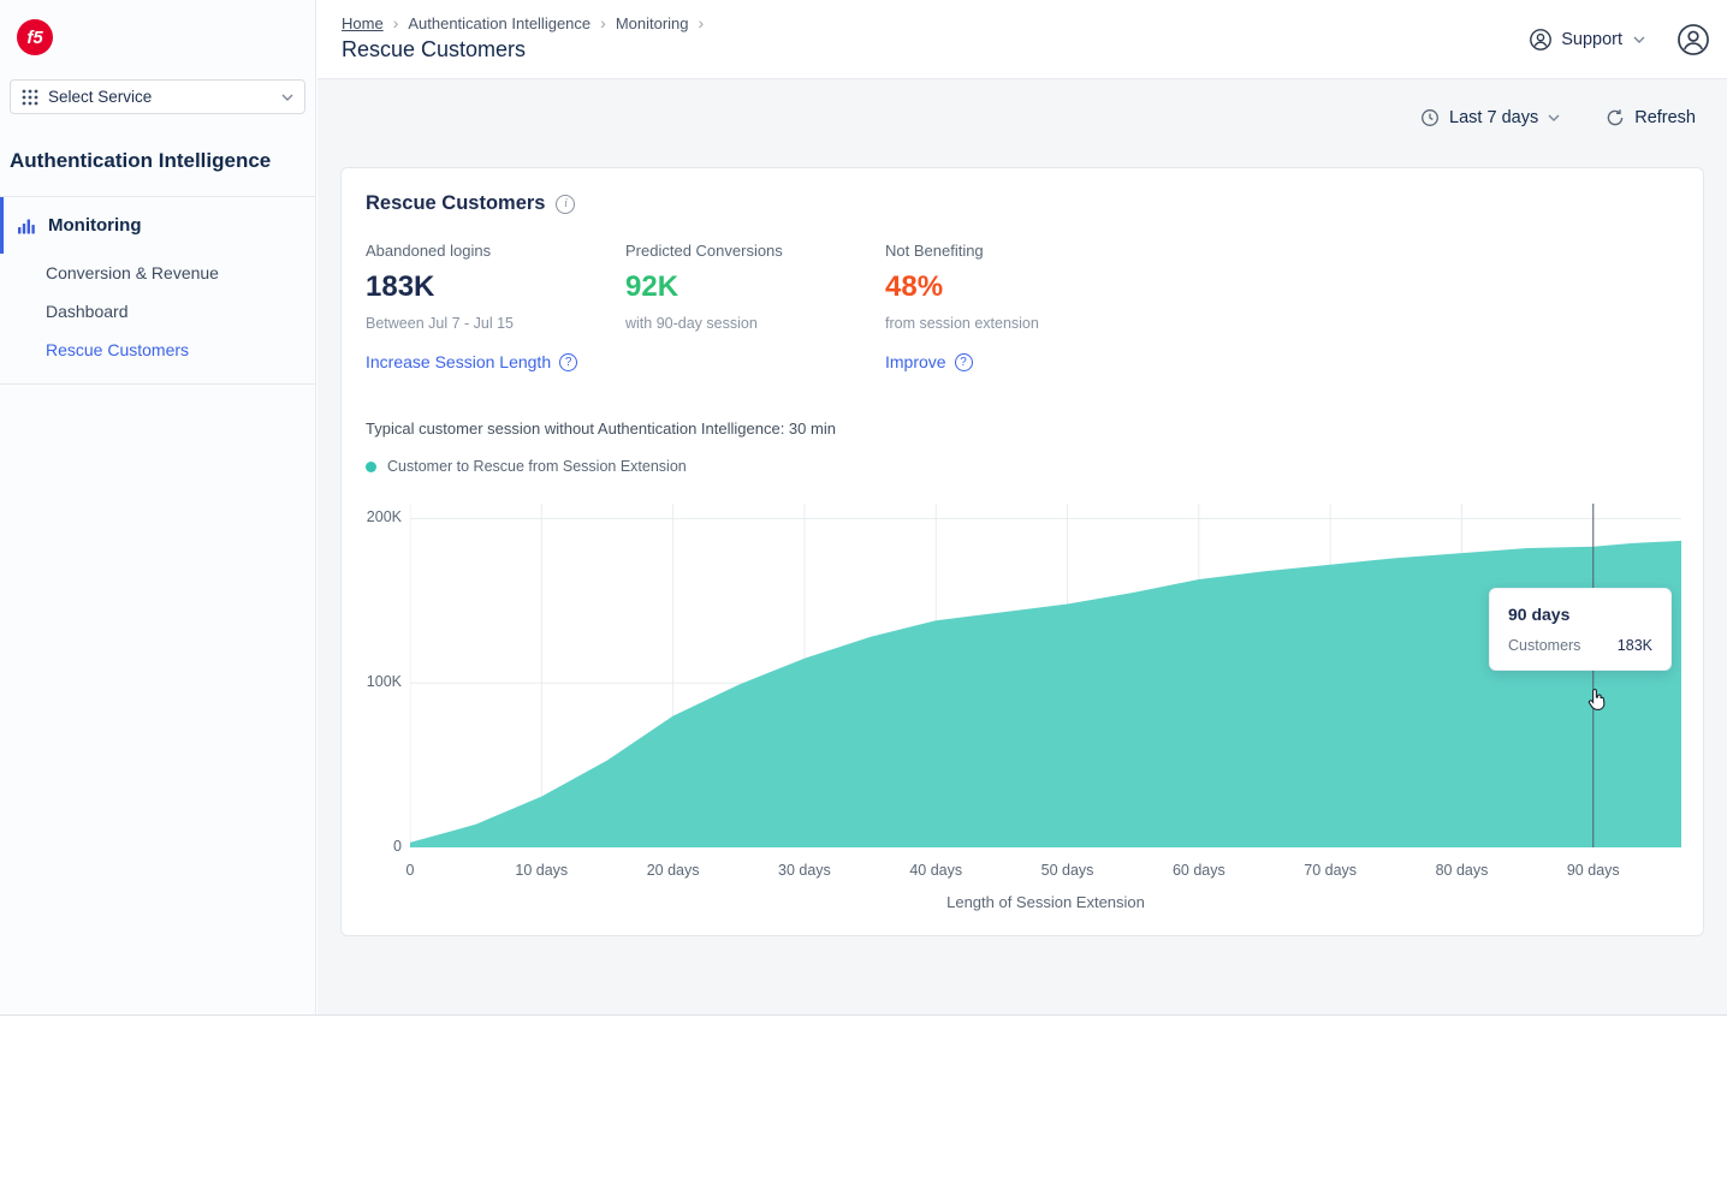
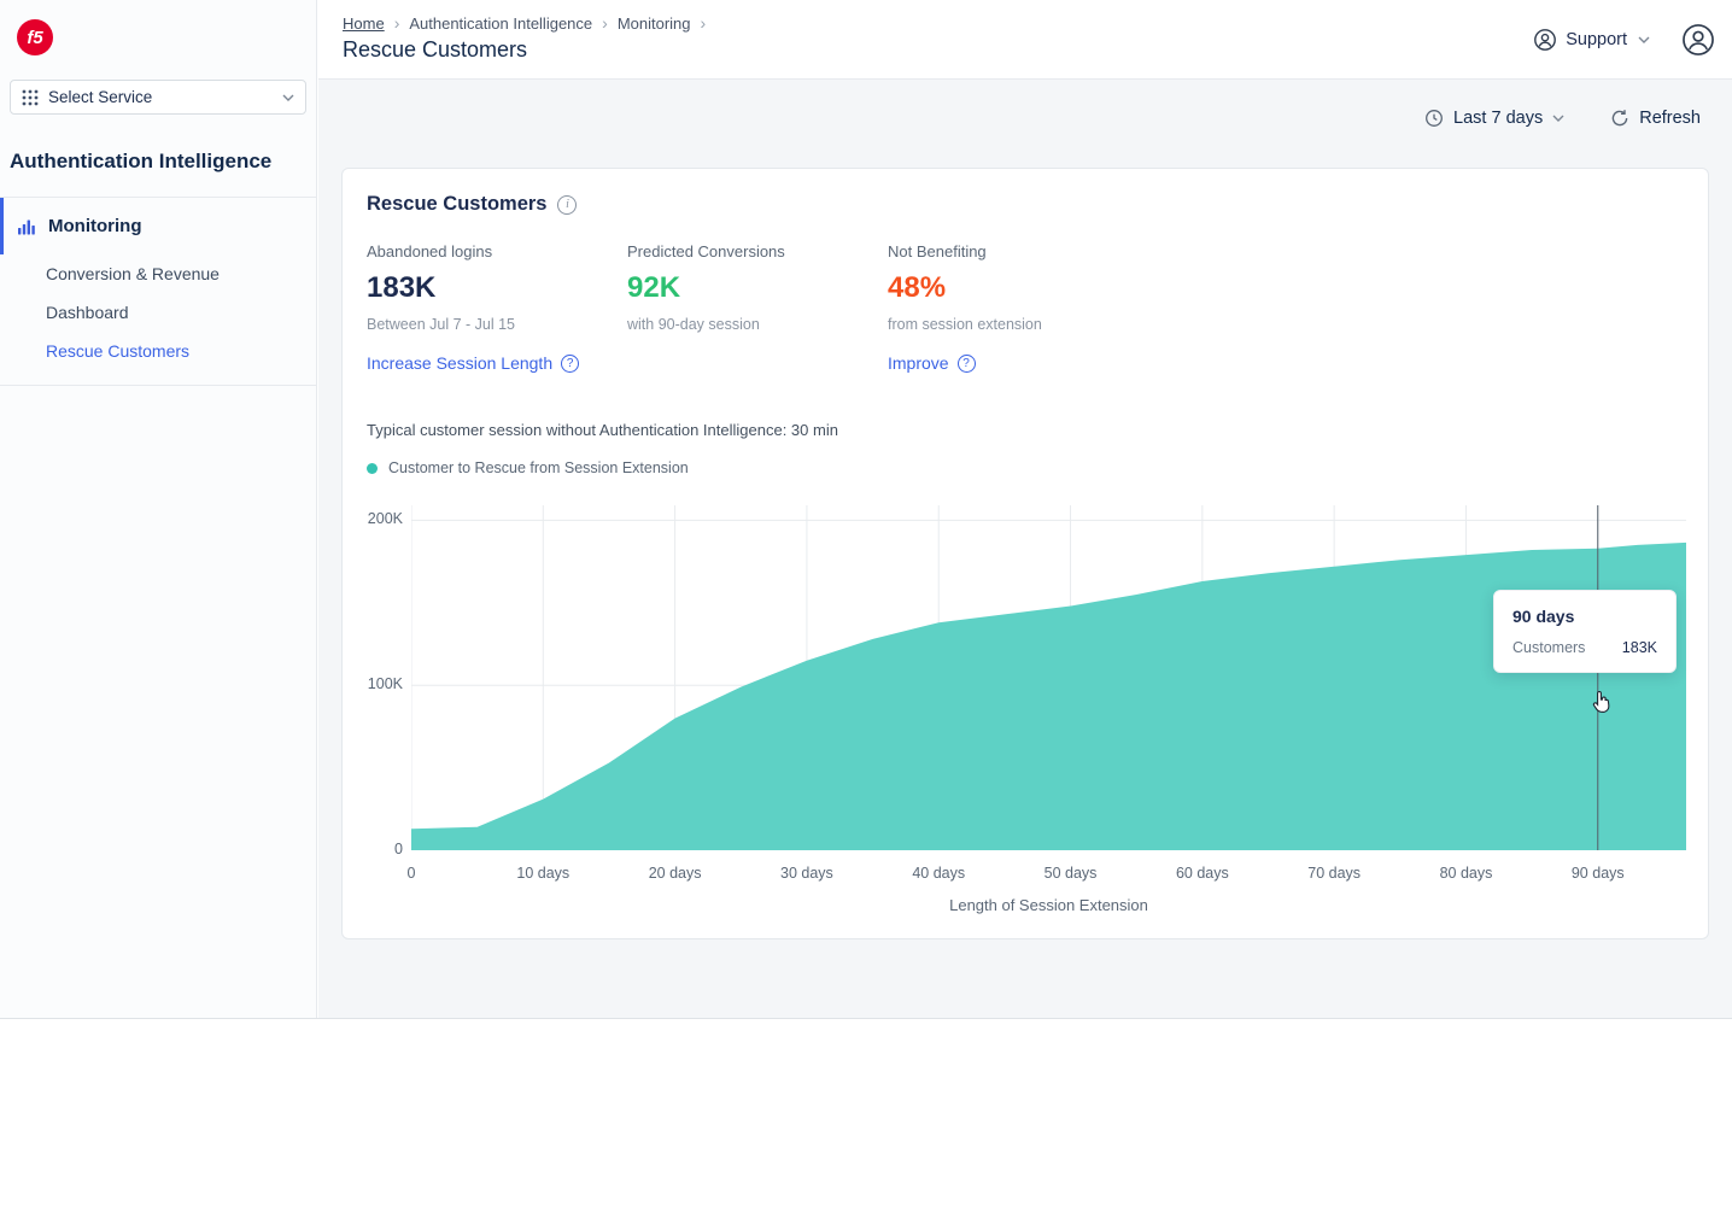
0: 3K -> 13K
